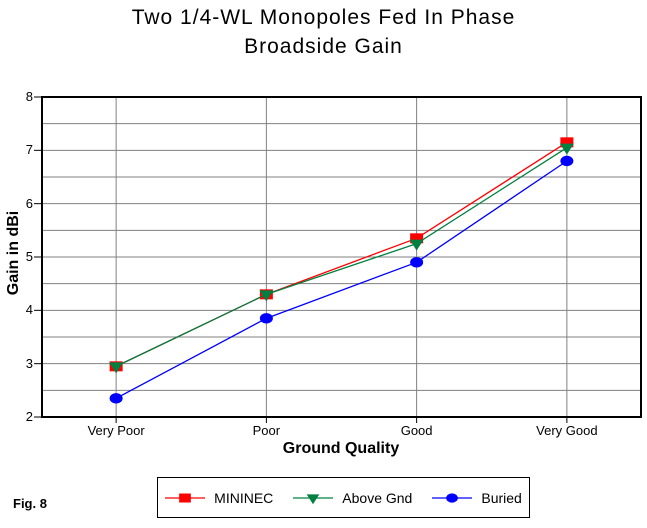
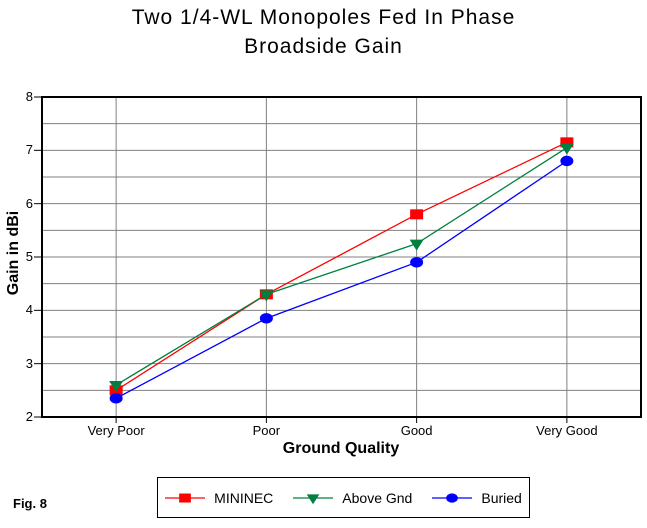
MININEC/Very Poor: 3.0 -> 2.5
Above Gnd/Very Poor: 3.0 -> 2.6
MININEC/Good: 5.3 -> 5.8
